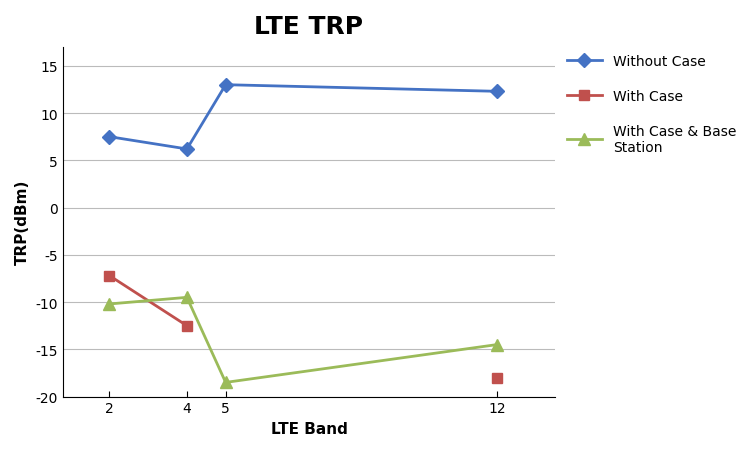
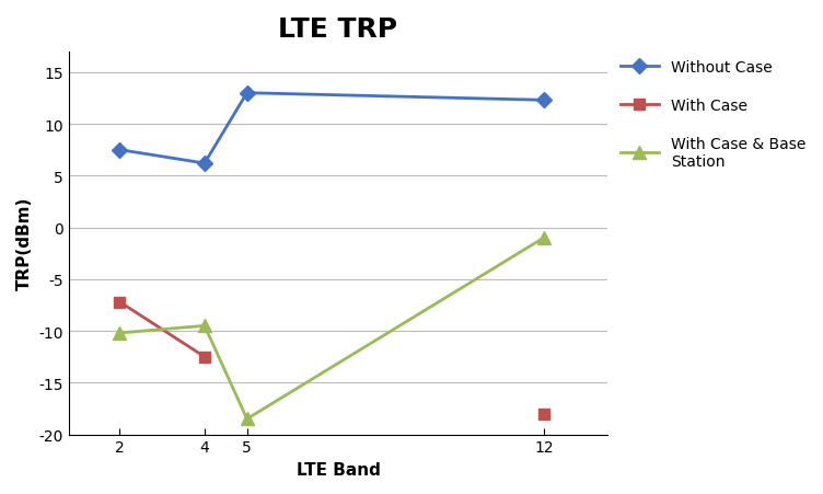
With Case & Base Station/12: -14.5 -> -1.0
